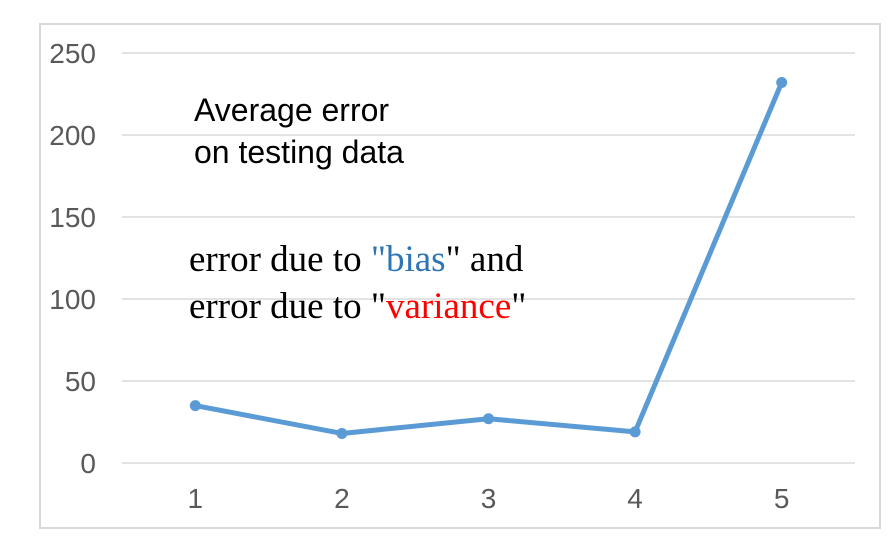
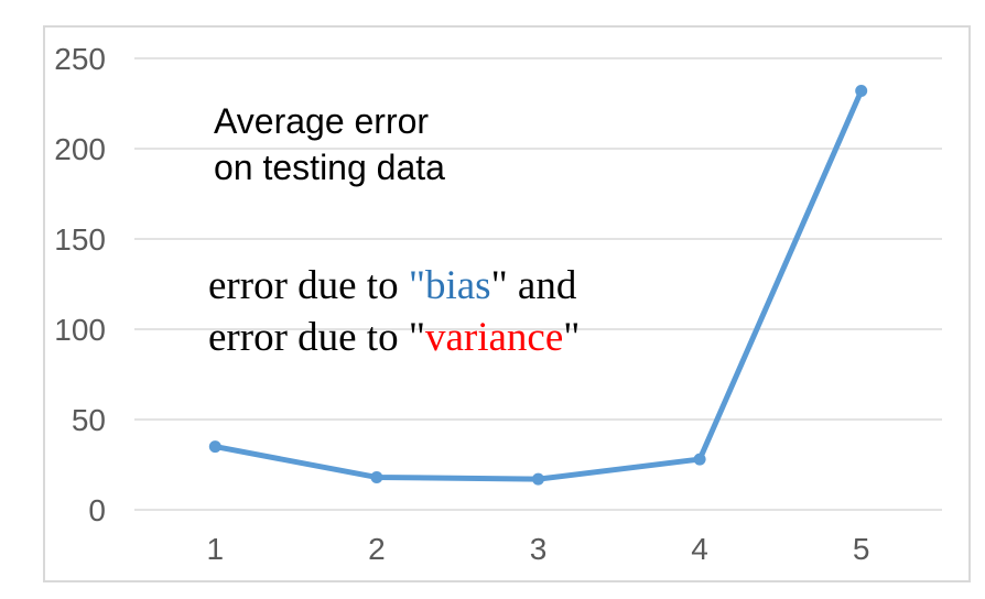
3: 27 -> 17
4: 19 -> 28
